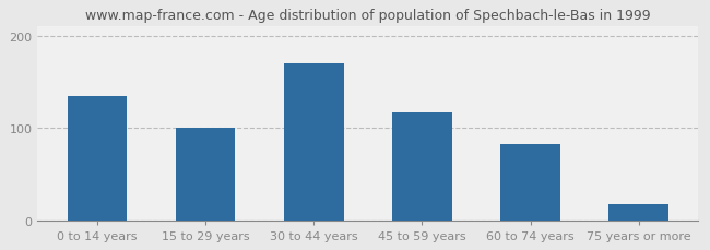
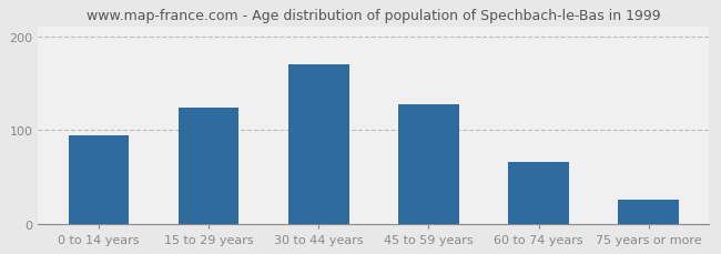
0 to 14 years: 135 -> 94
15 to 29 years: 100 -> 124
45 to 59 years: 117 -> 128
60 to 74 years: 82 -> 66
75 years or more: 17 -> 26
